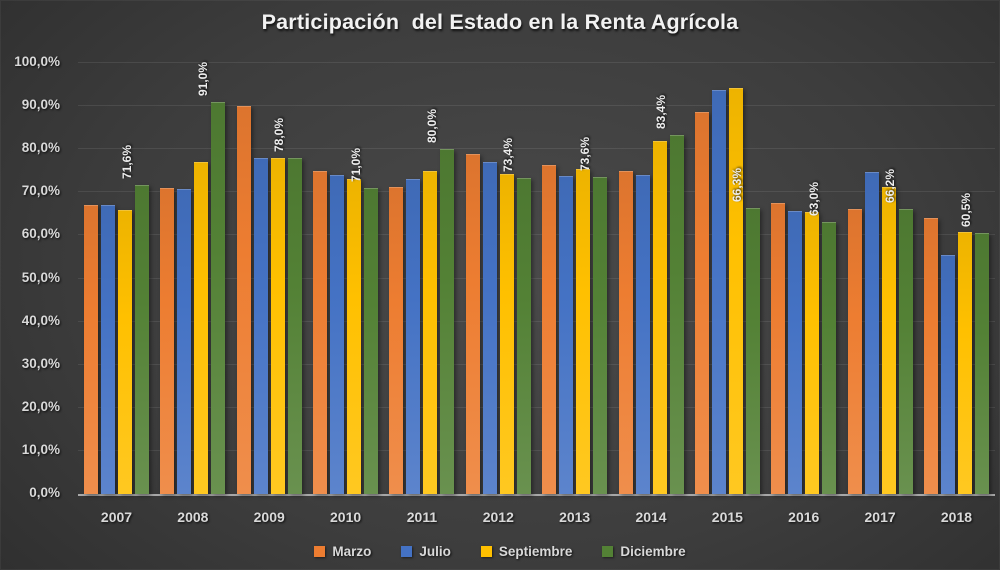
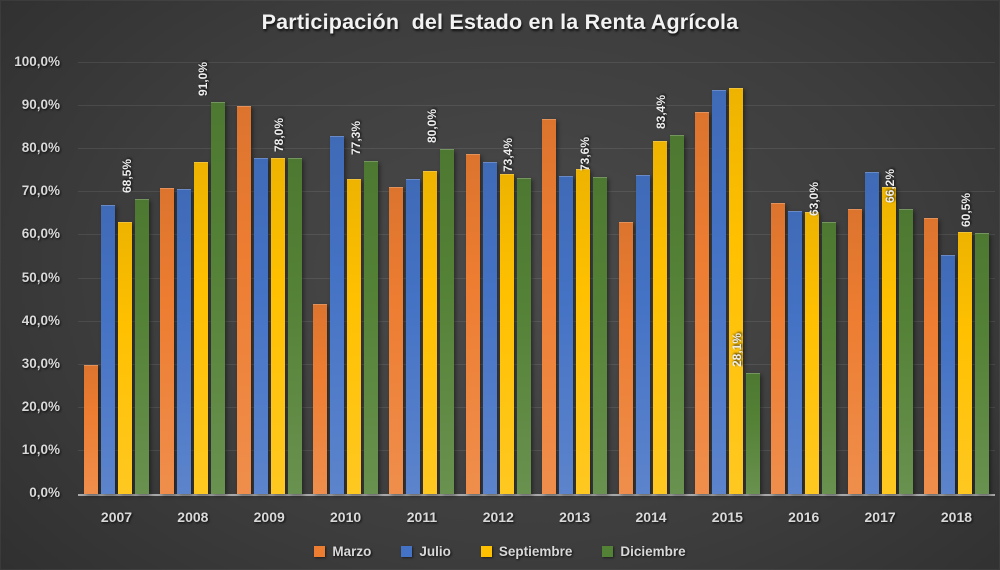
Marzo/2007: 67% -> 30%
Septiembre/2007: 66% -> 63%
Diciembre/2007: 71,6% -> 68,5%
Marzo/2010: 75% -> 44%
Julio/2010: 74% -> 83%
Diciembre/2010: 71,0% -> 77,3%
Marzo/2013: 76% -> 87%
Marzo/2014: 75% -> 63%
Diciembre/2015: 66,3% -> 28,1%
